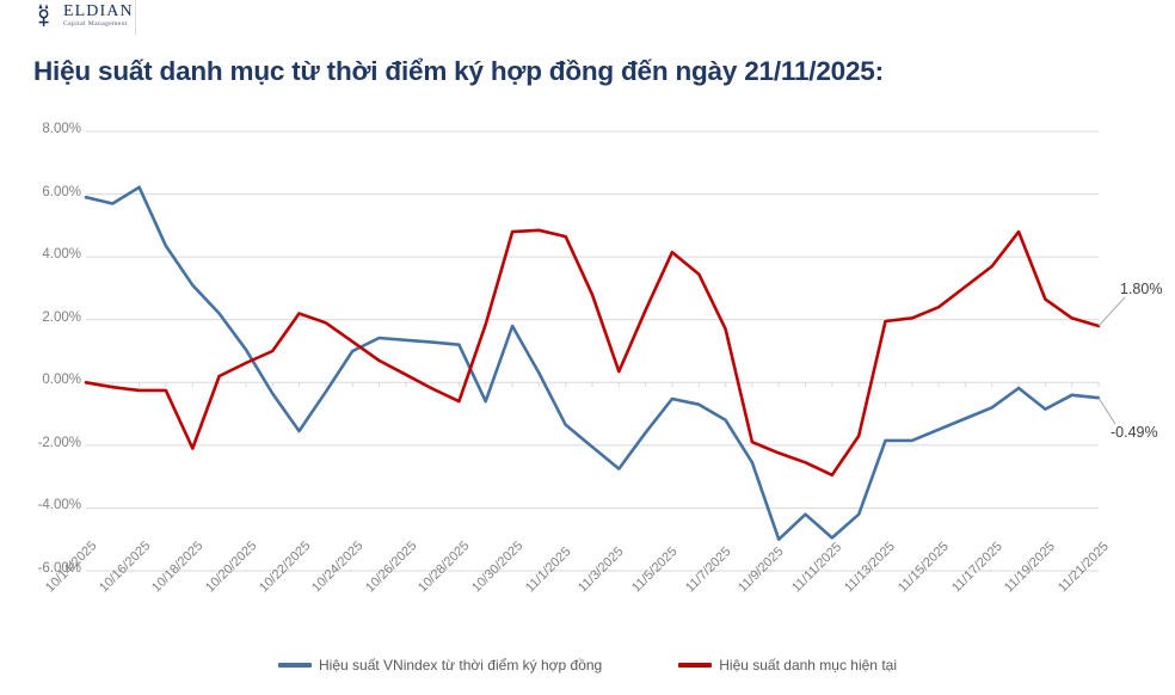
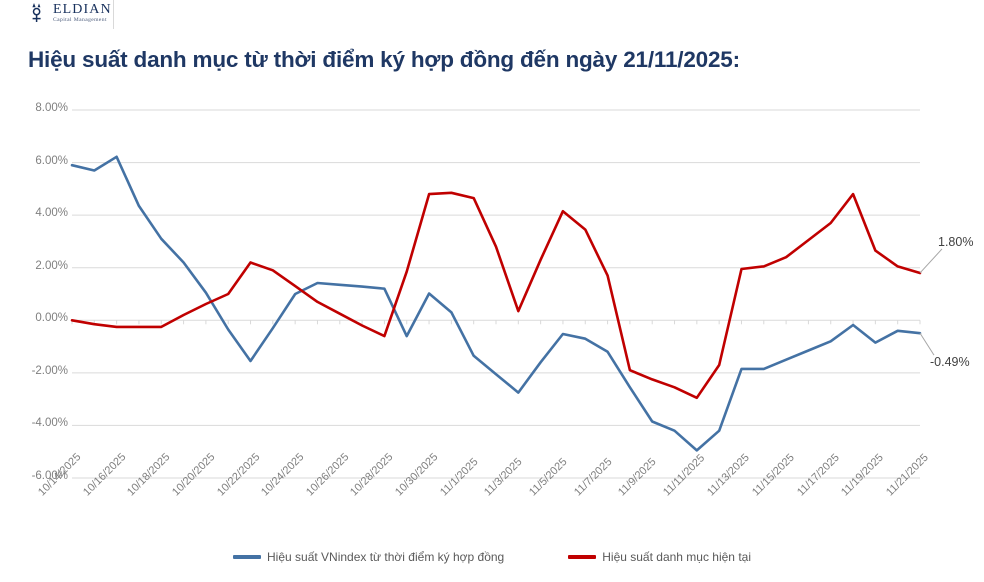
Hiệu suất danh mục hiện tại/10/18/2025: -2.1% -> -0.2%
Hiệu suất VNindex từ thời điểm ký hợp đồng/10/30/2025: 1.8% -> 1.0%
Hiệu suất VNindex từ thời điểm ký hợp đồng/11/9/2025: -5.0% -> -3.9%
